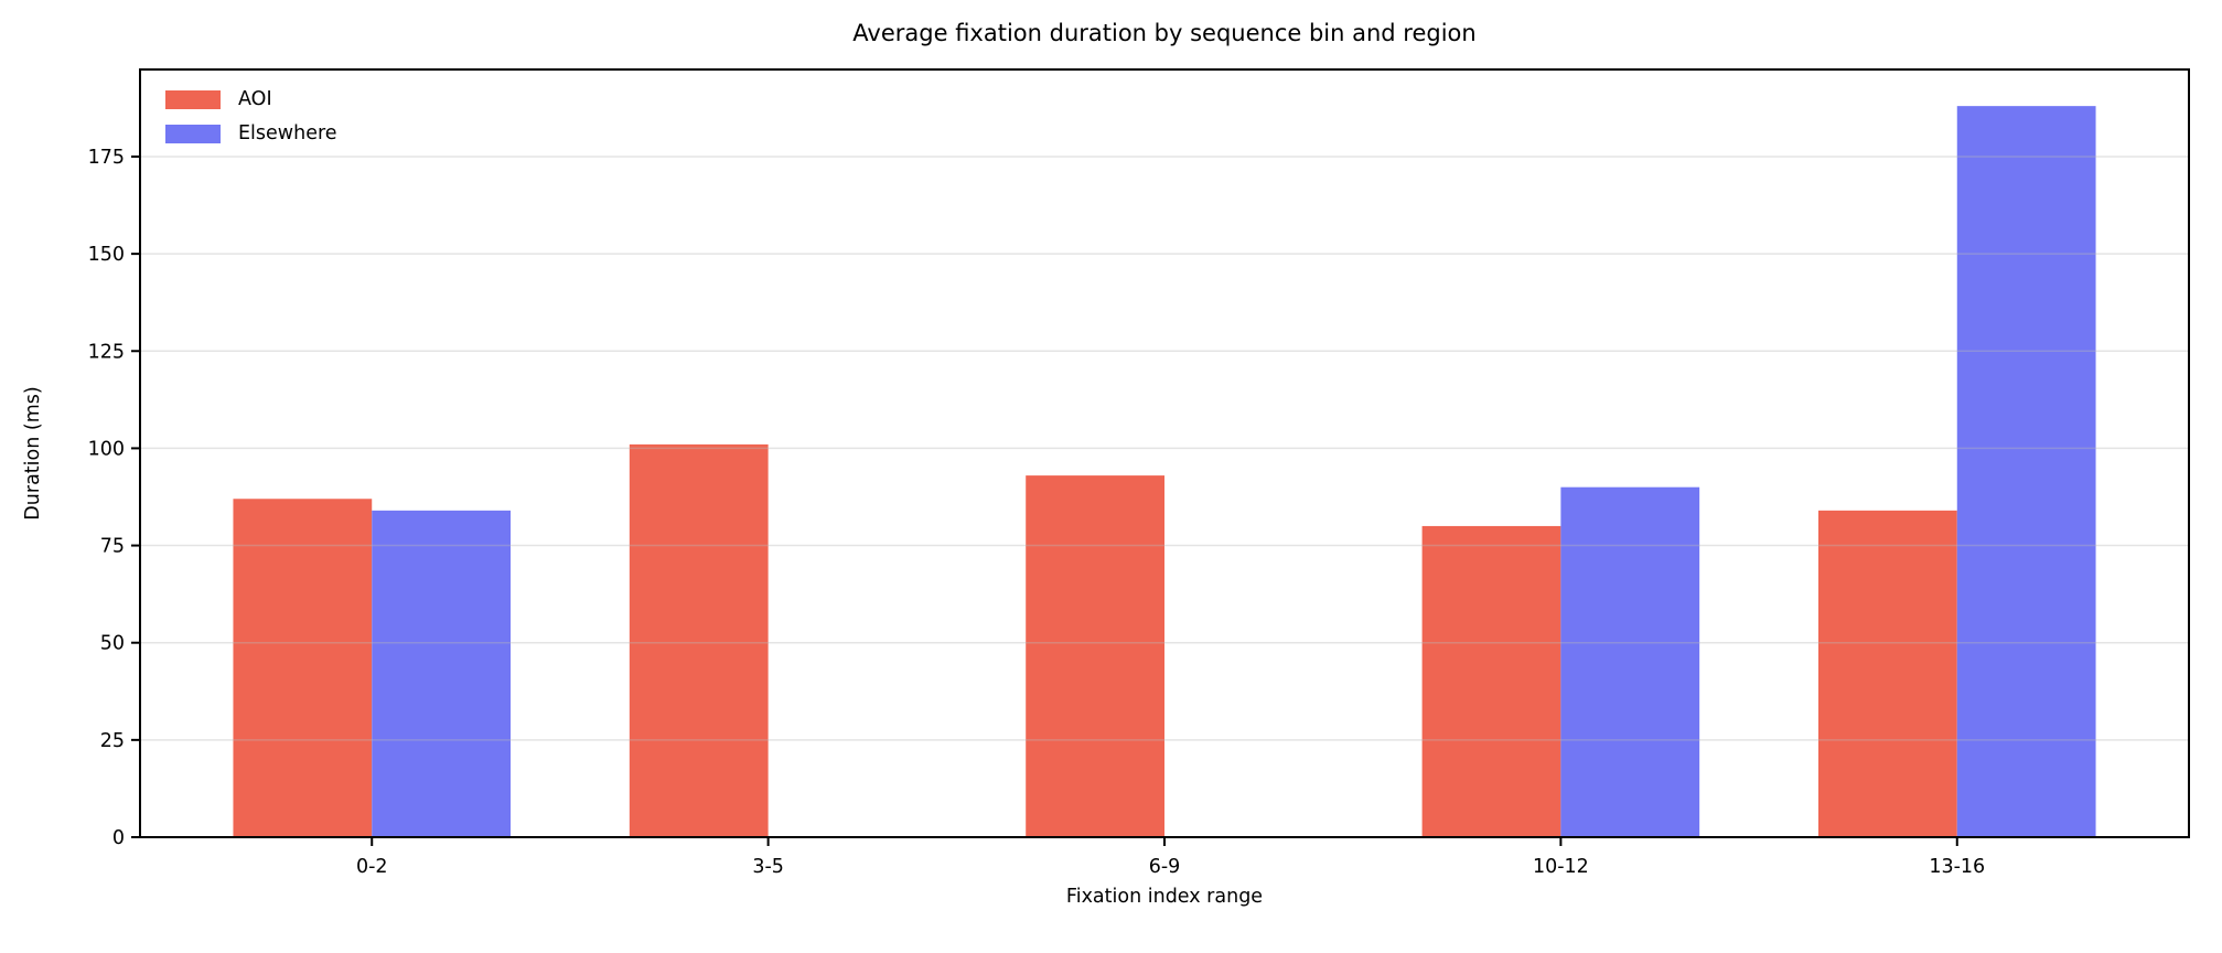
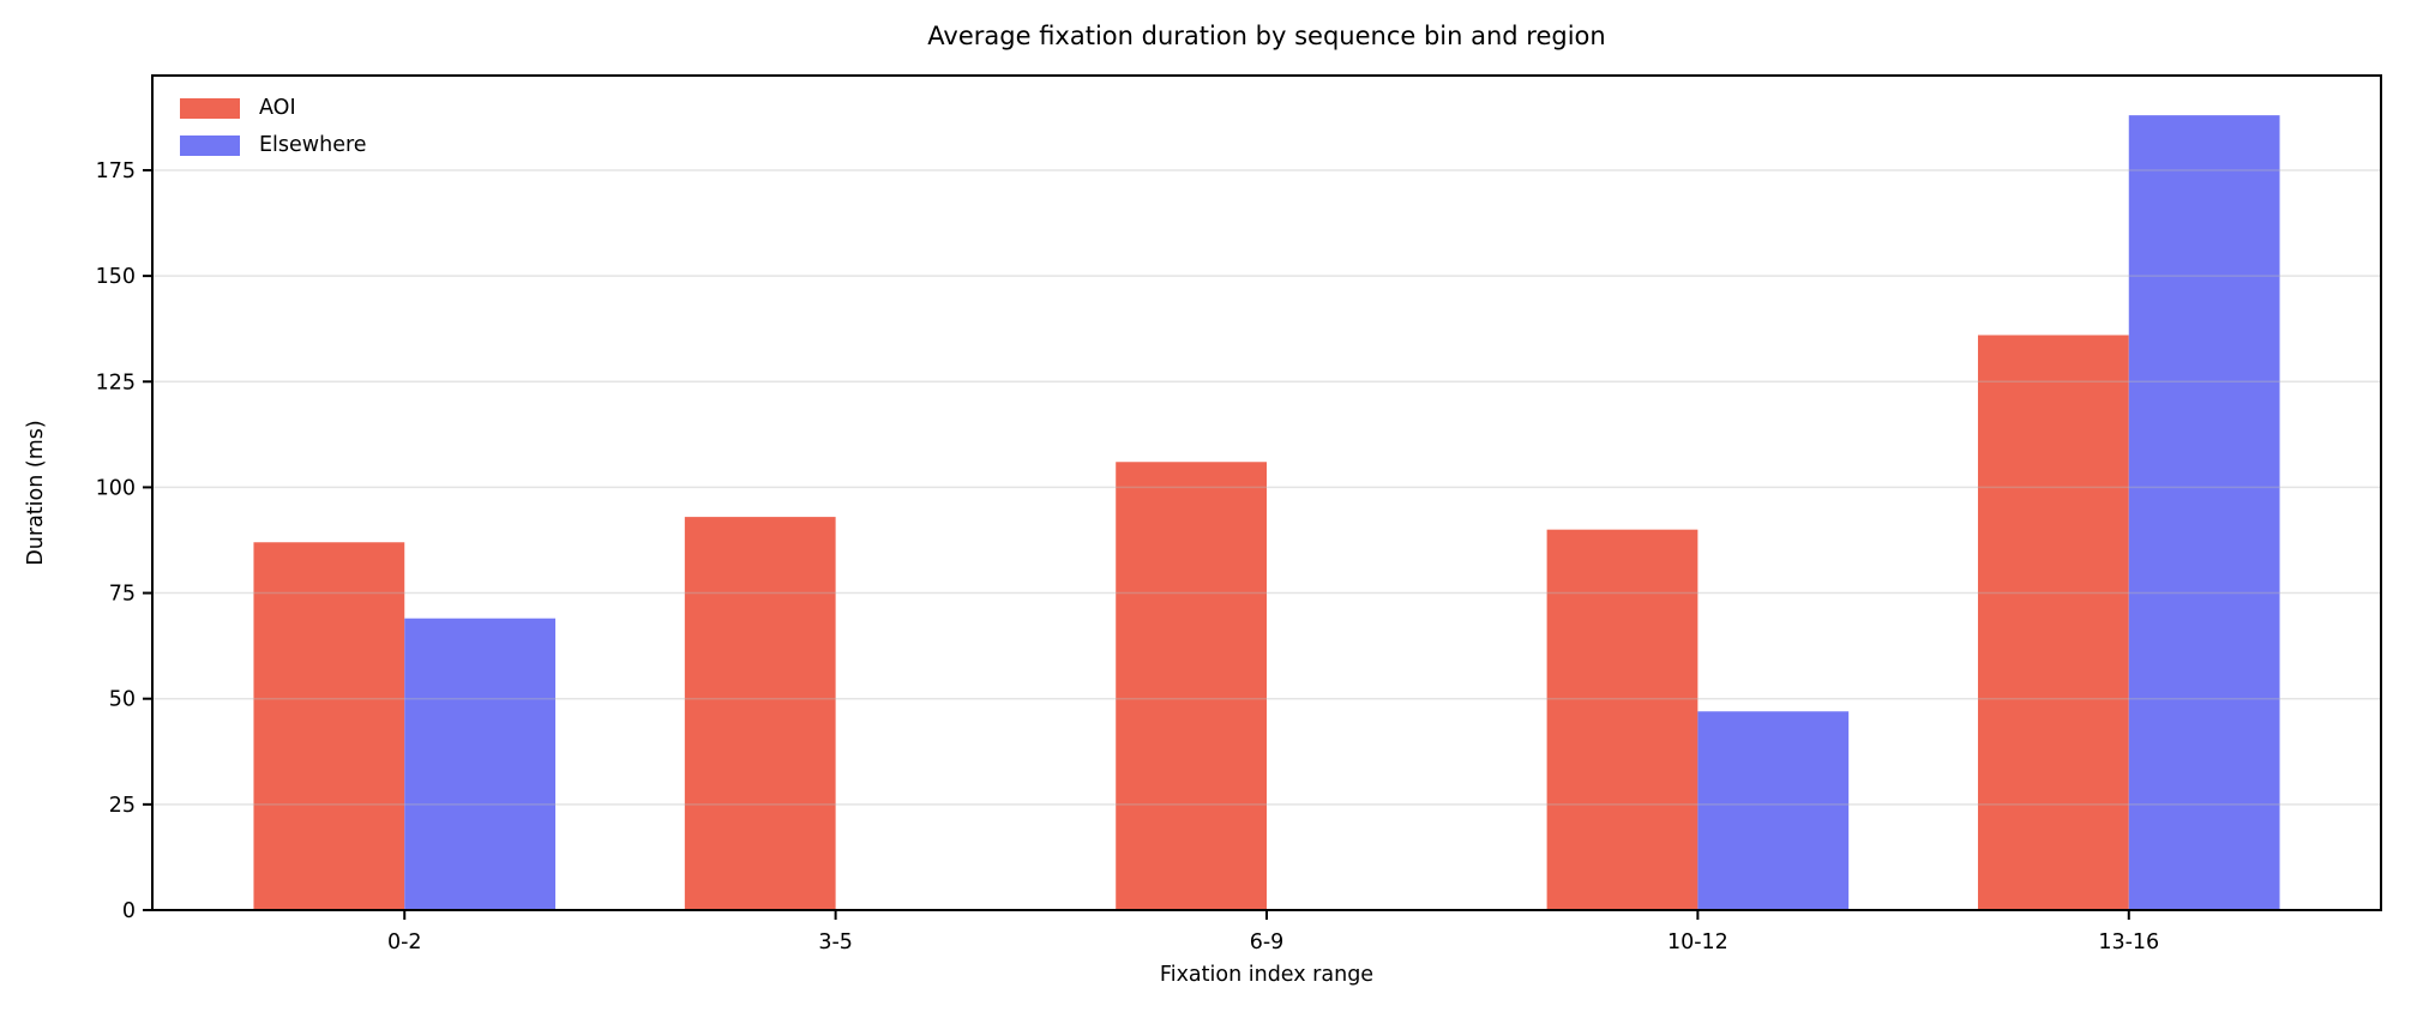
Elsewhere/0-2: 84 -> 69
AOI/3-5: 101 -> 93
AOI/6-9: 93 -> 106
AOI/10-12: 80 -> 90
Elsewhere/10-12: 90 -> 47
AOI/13-16: 84 -> 136
